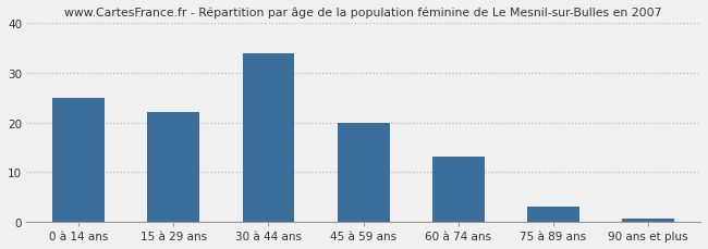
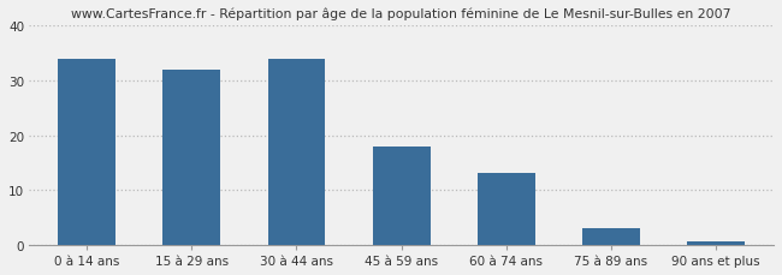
0 à 14 ans: 25.0 -> 34.0
15 à 29 ans: 22.0 -> 32.0
45 à 59 ans: 20.0 -> 18.0
